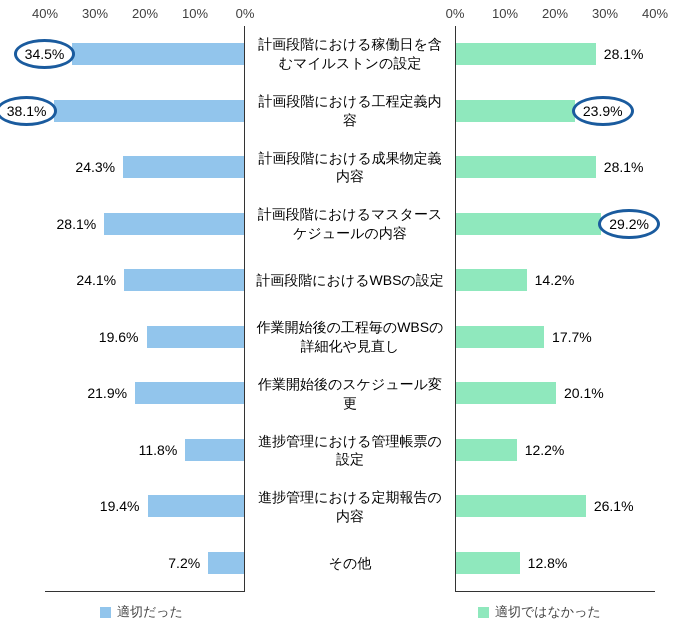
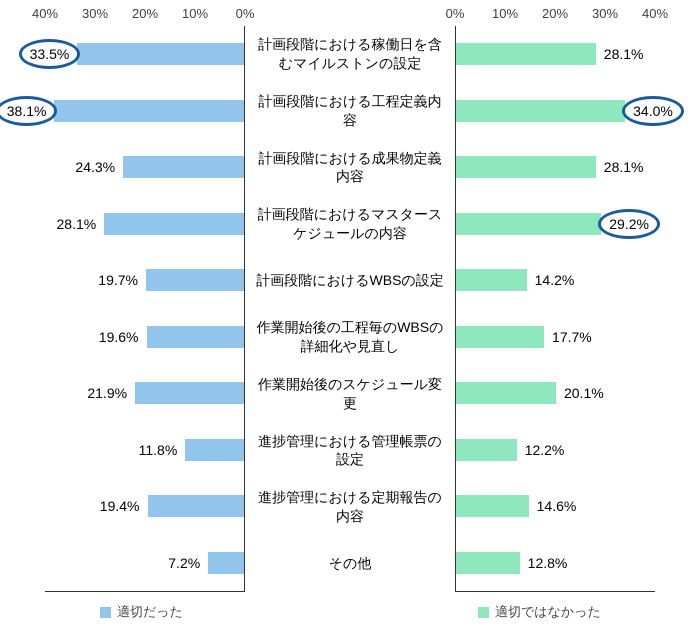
適切だった/計画段階における稼働日を含むマイルストンの設定: 34.5% -> 33.5%
適切ではなかった/計画段階における工程定義内容: 23.9% -> 34.0%
適切だった/計画段階におけるWBSの設定: 24.1% -> 19.7%
適切ではなかった/進捗管理における定期報告の内容: 26.1% -> 14.6%
